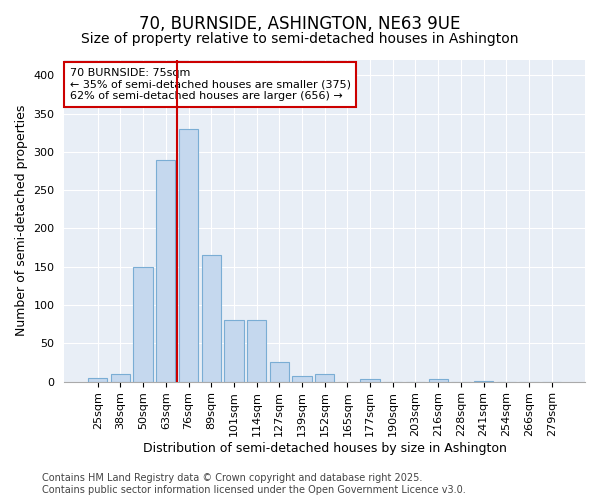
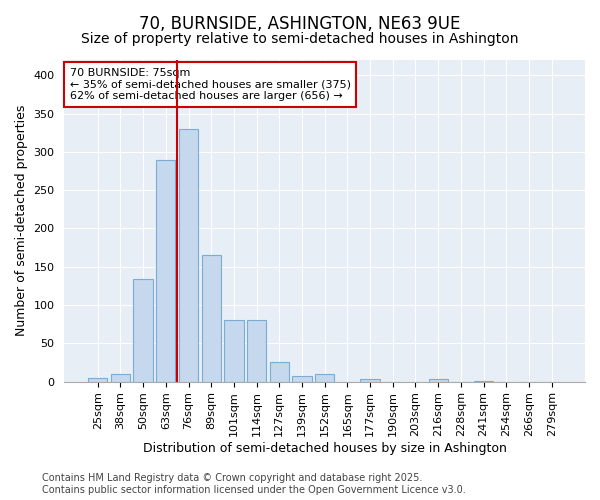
50sqm: 150 -> 134
